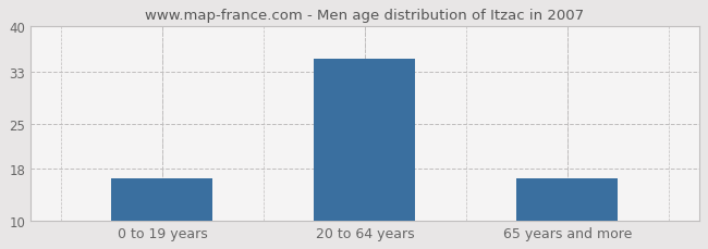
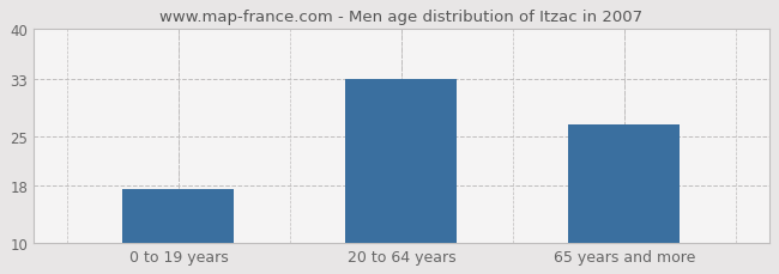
0 to 19 years: 16.5 -> 17.6
20 to 64 years: 35.0 -> 33.0
65 years and more: 16.5 -> 26.6
